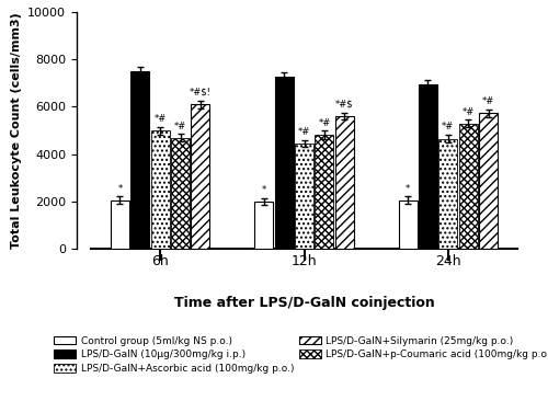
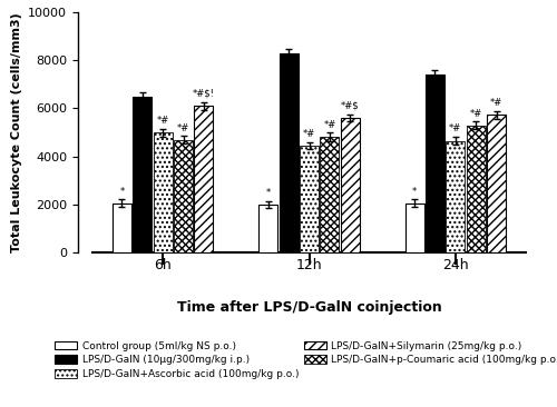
LPS/D-GalN (10μg/300mg/kg i.p.)/6h: 7500 -> 6500
LPS/D-GalN (10μg/300mg/kg i.p.)/12h: 7280 -> 8300
LPS/D-GalN (10μg/300mg/kg i.p.)/24h: 6950 -> 7400
